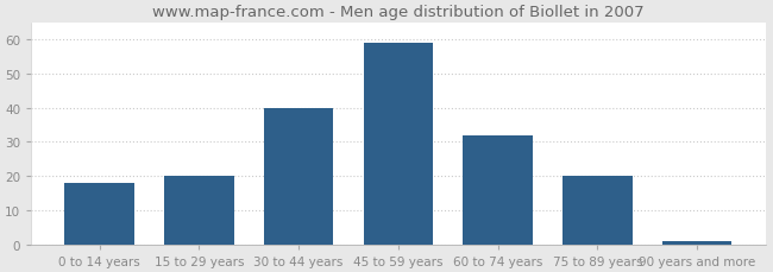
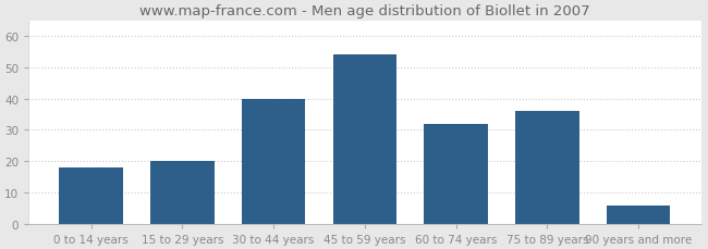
45 to 59 years: 59 -> 54
75 to 89 years: 20 -> 36
90 years and more: 1 -> 6
